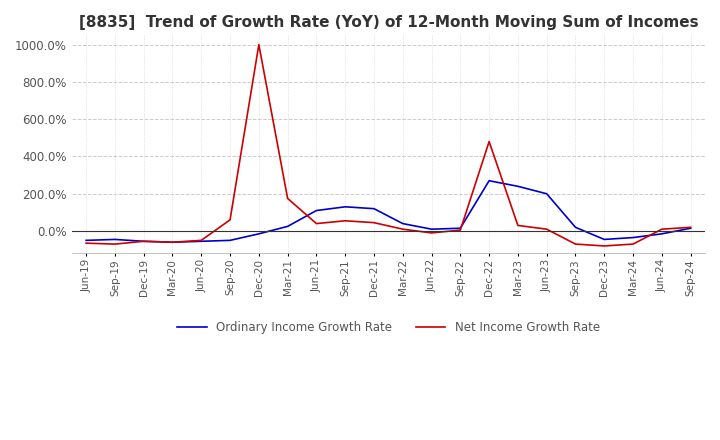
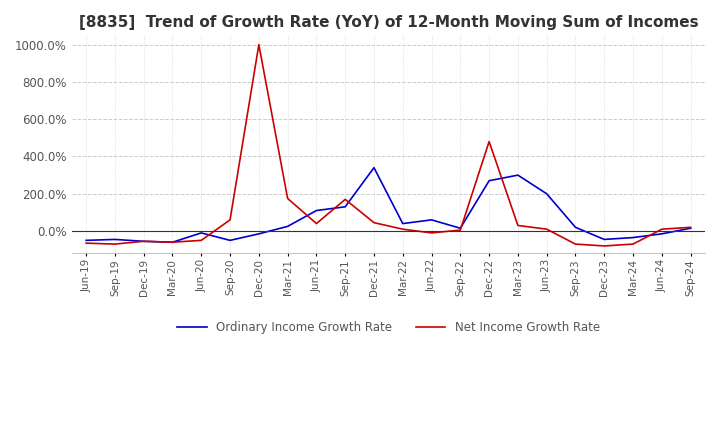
Ordinary Income Growth Rate/Jun-20: -60% -> -10%
Net Income Growth Rate/Sep-21: 60% -> 170%
Ordinary Income Growth Rate/Dec-21: 120% -> 340%
Ordinary Income Growth Rate/Jun-22: 10% -> 60%
Ordinary Income Growth Rate/Mar-23: 240% -> 300%
